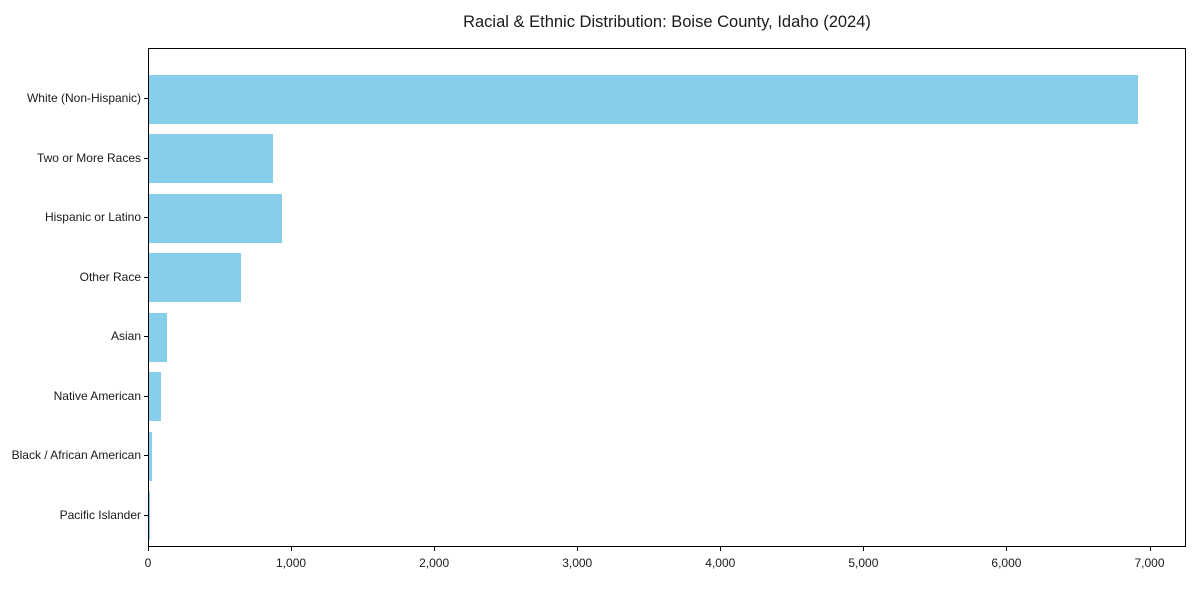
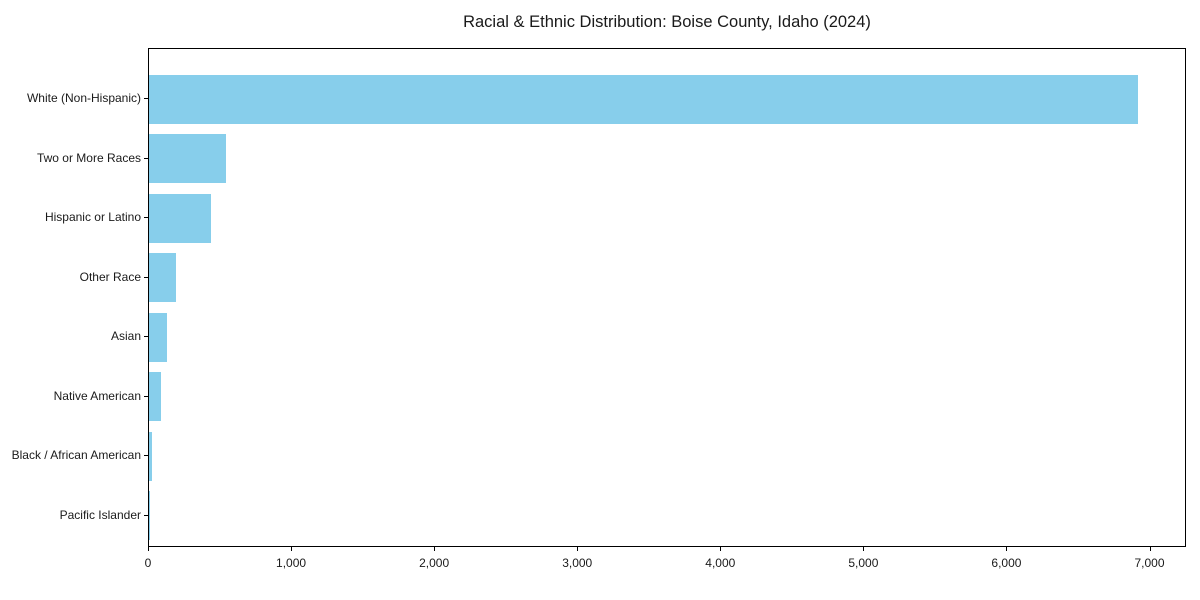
Two or More Races: 870 -> 540
Hispanic or Latino: 930 -> 430
Other Race: 640 -> 190
